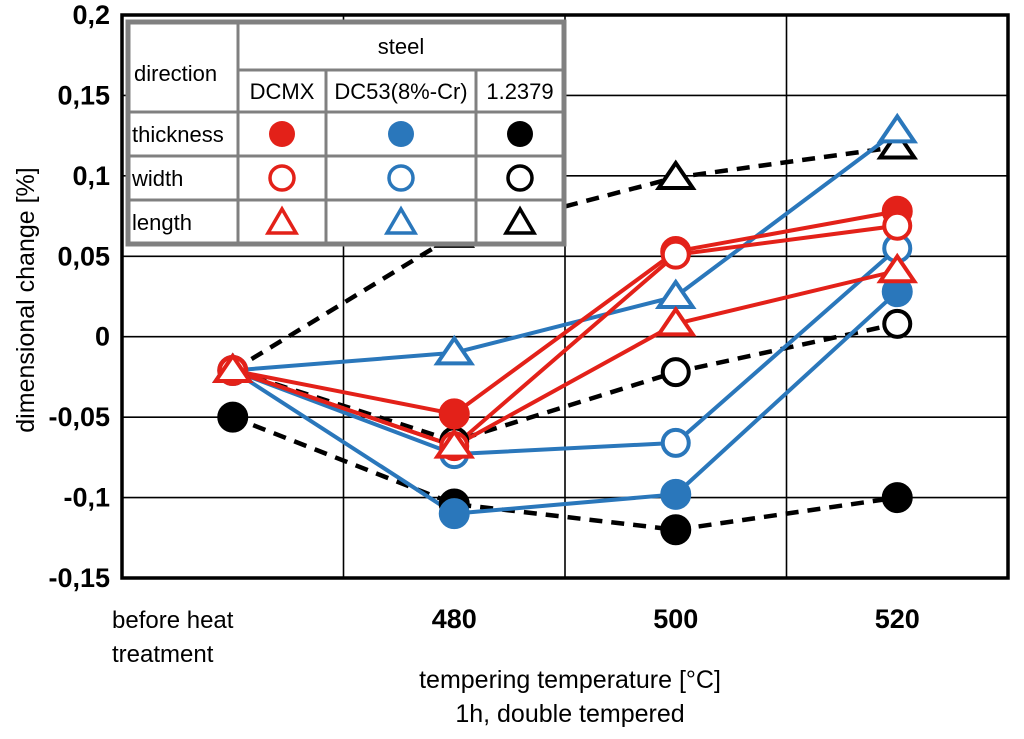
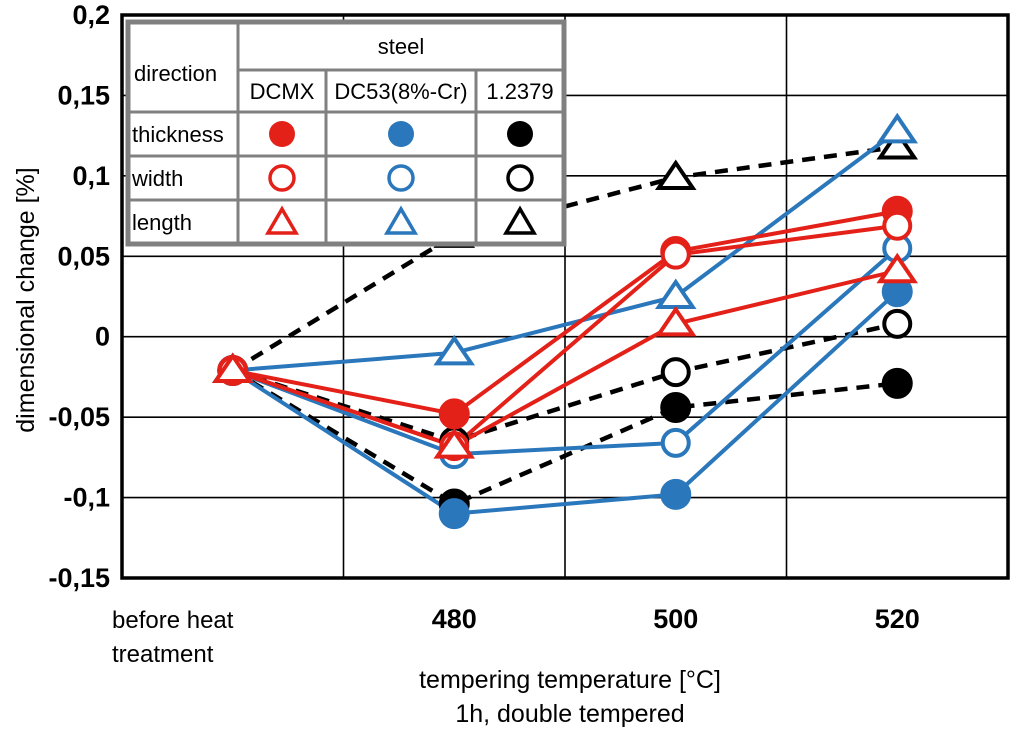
1.2379 thickness/before heat treatment: -0,05 -> -0,02
1.2379 thickness/500: -0,12 -> -0,04
1.2379 thickness/520: -0,10 -> -0,03
